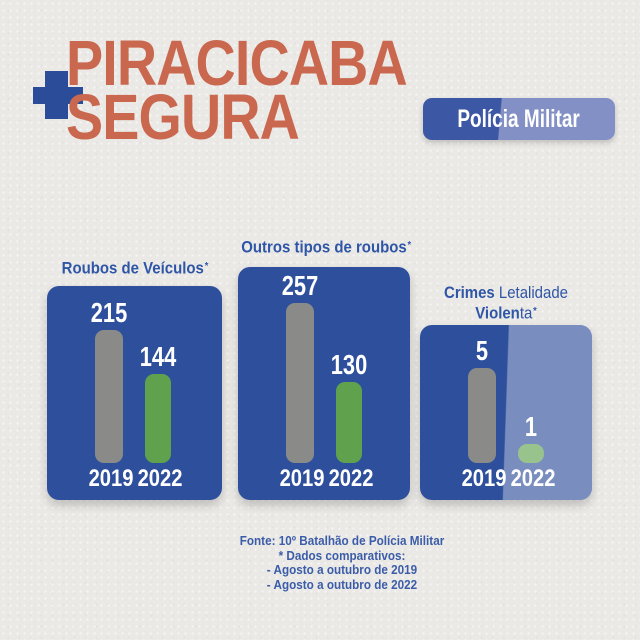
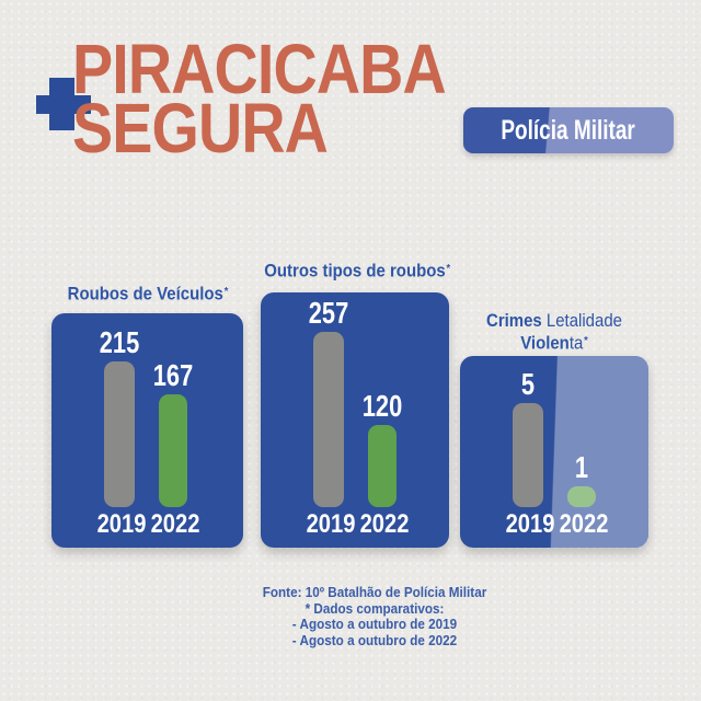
Roubos de Veículos/2022: 144 -> 167
Outros tipos de roubos/2022: 130 -> 120
